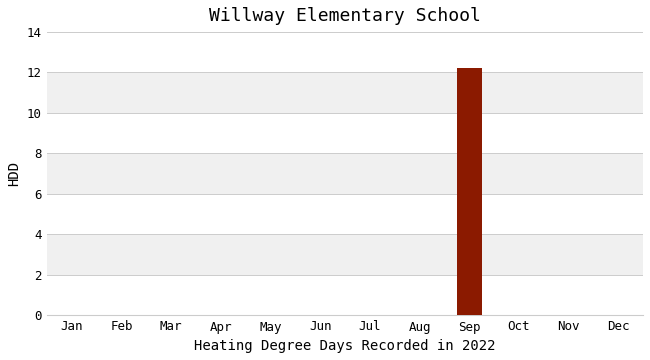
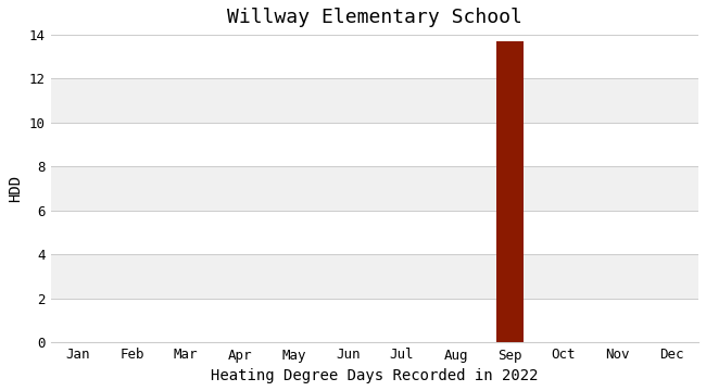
Sep: 12.2 -> 13.7
